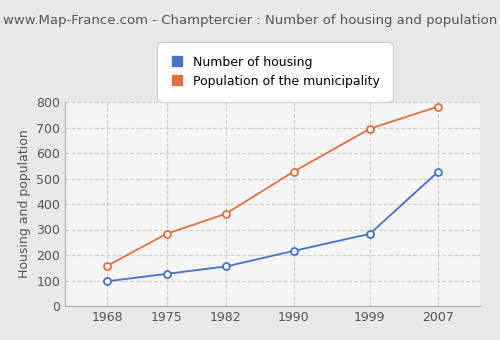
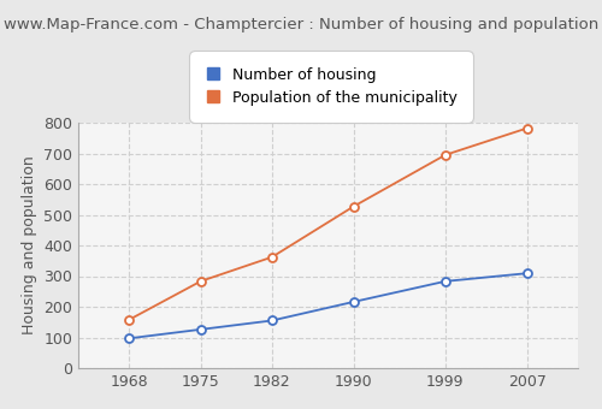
Number of housing/2007: 525 -> 309
